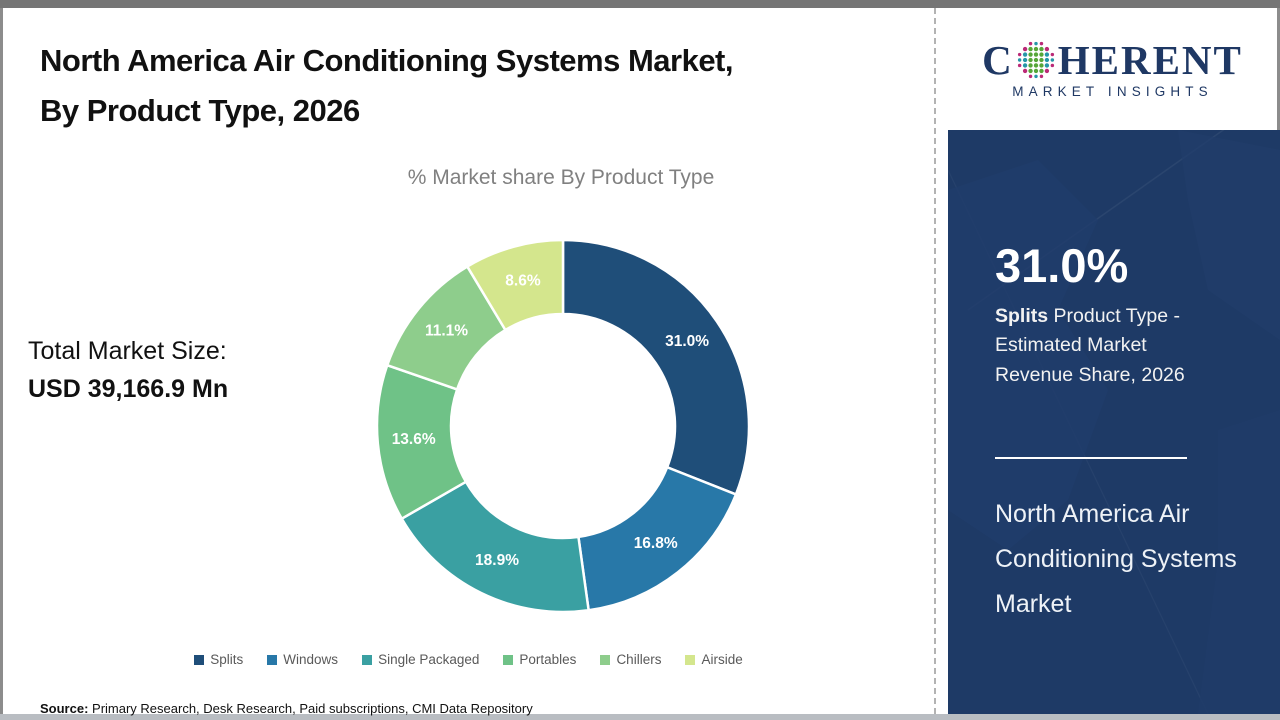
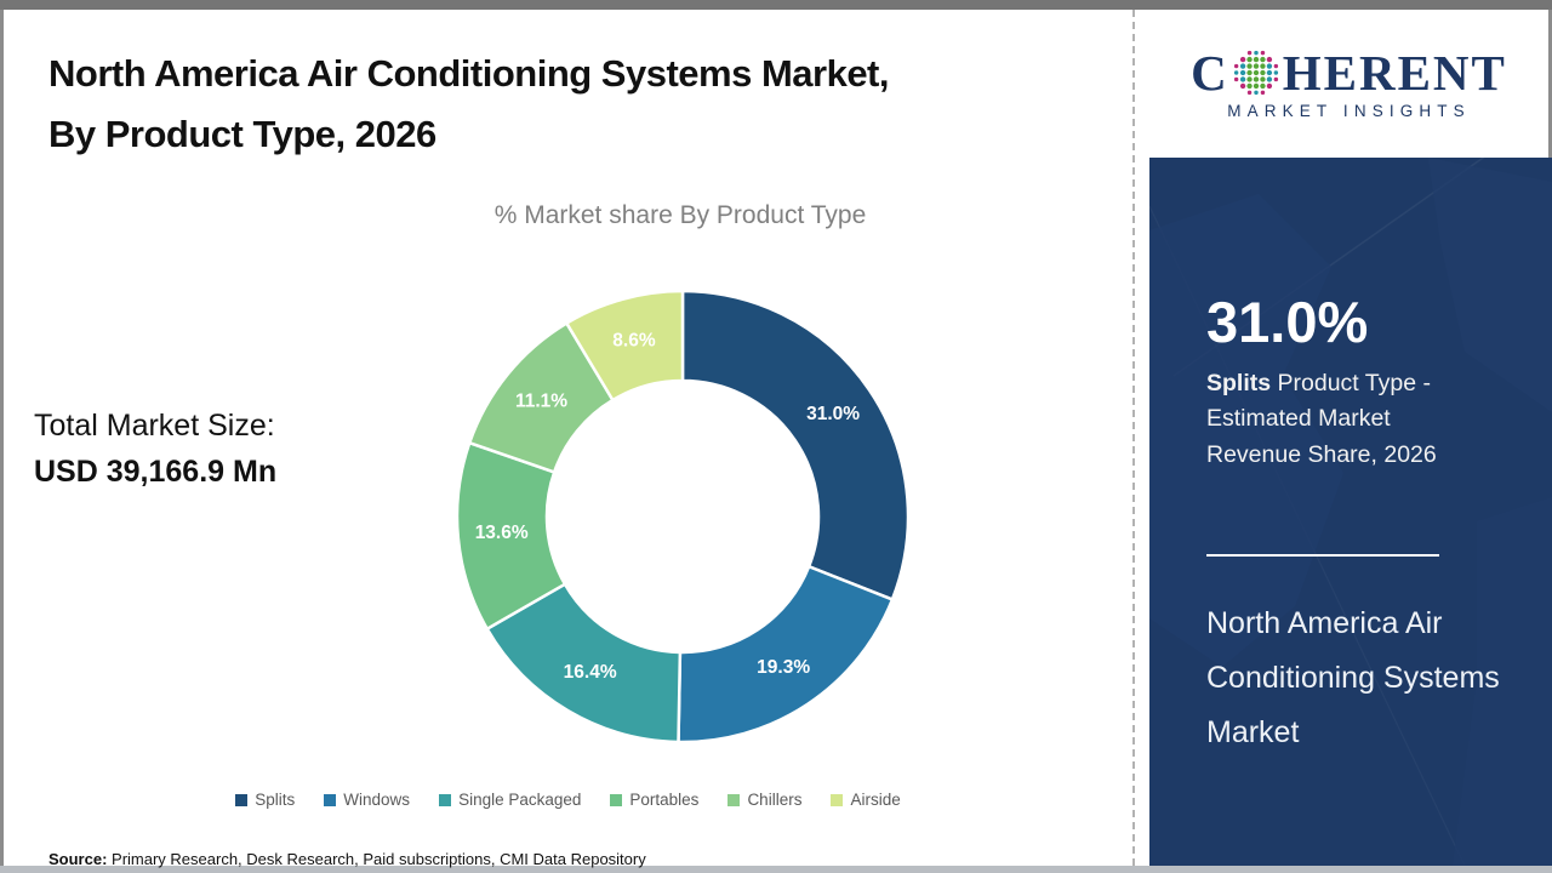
Windows: 16.8% -> 19.3%
Single Packaged: 18.9% -> 16.4%
